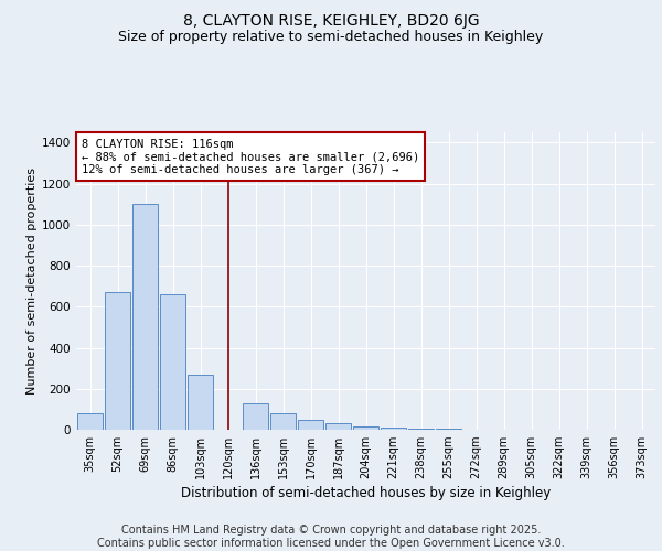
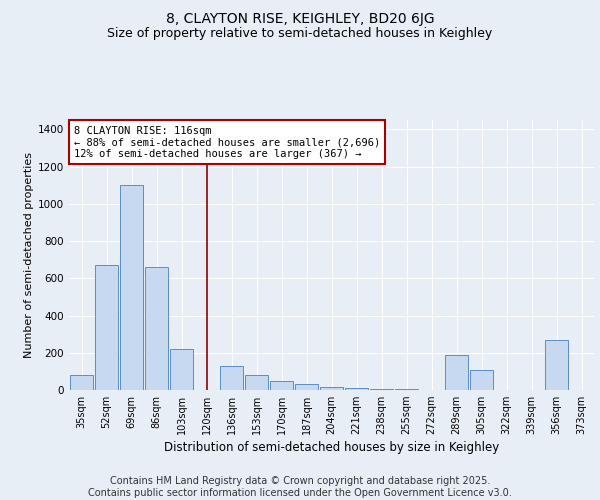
103sqm: 270 -> 220
289sqm: 0 -> 190
305sqm: 0 -> 110
356sqm: 0 -> 270
